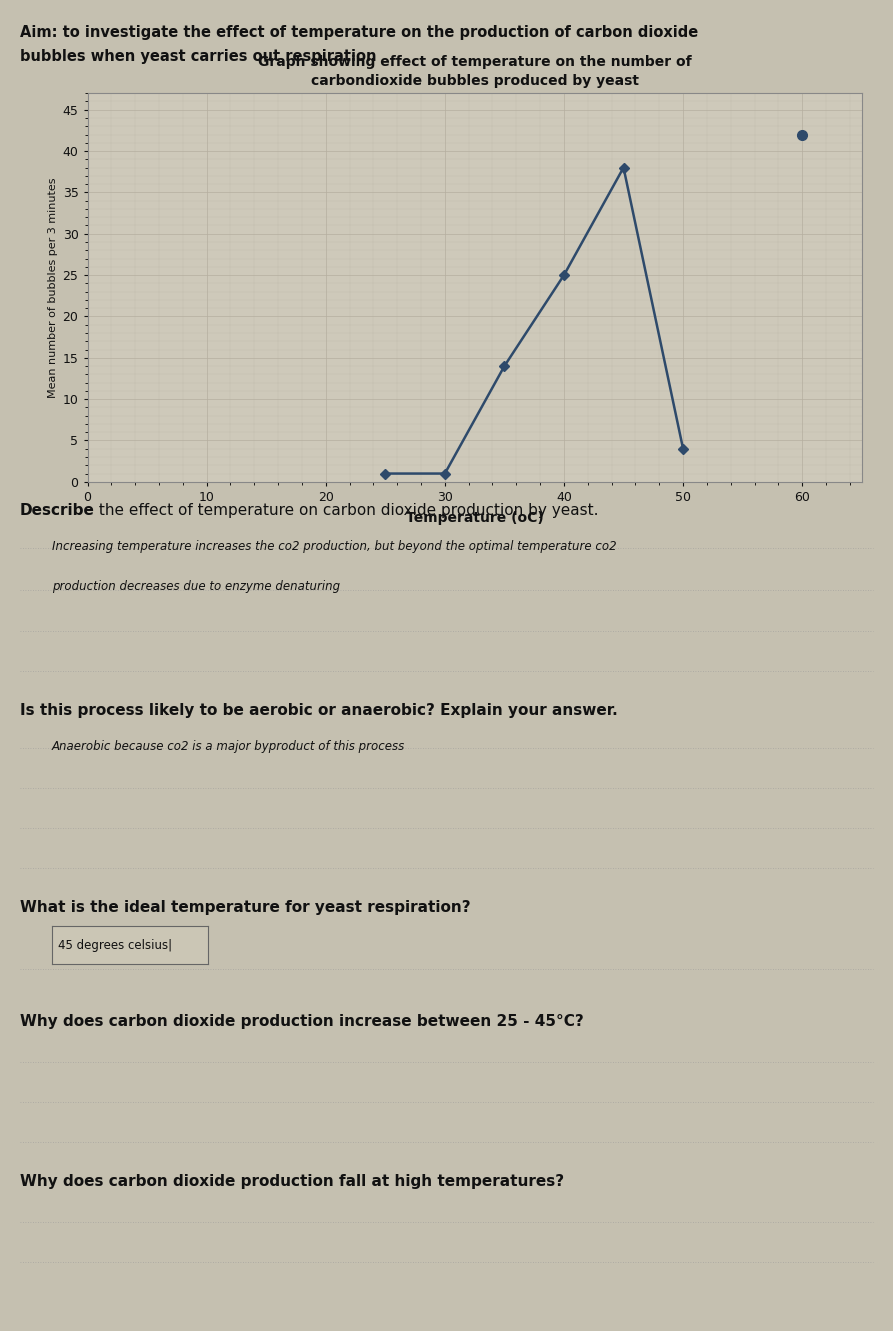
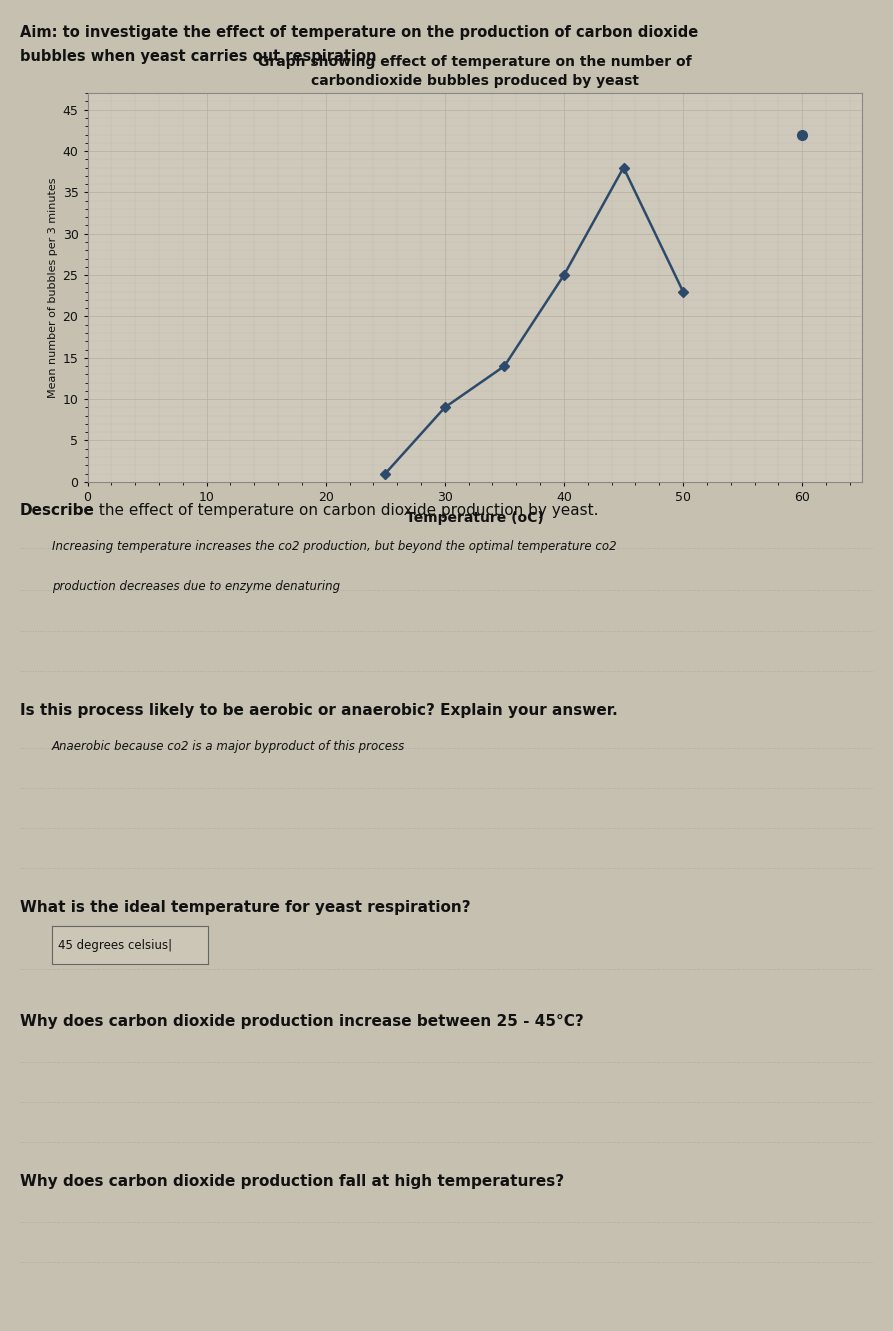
30: 1 -> 9
50: 4 -> 23
